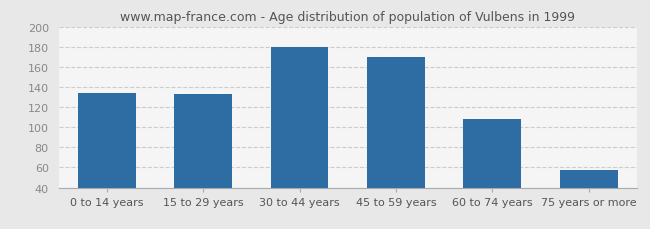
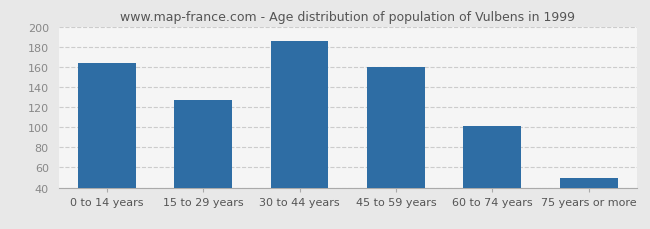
0 to 14 years: 134 -> 164
15 to 29 years: 133 -> 127
30 to 44 years: 180 -> 186
45 to 59 years: 170 -> 160
60 to 74 years: 108 -> 101
75 years or more: 57 -> 50
